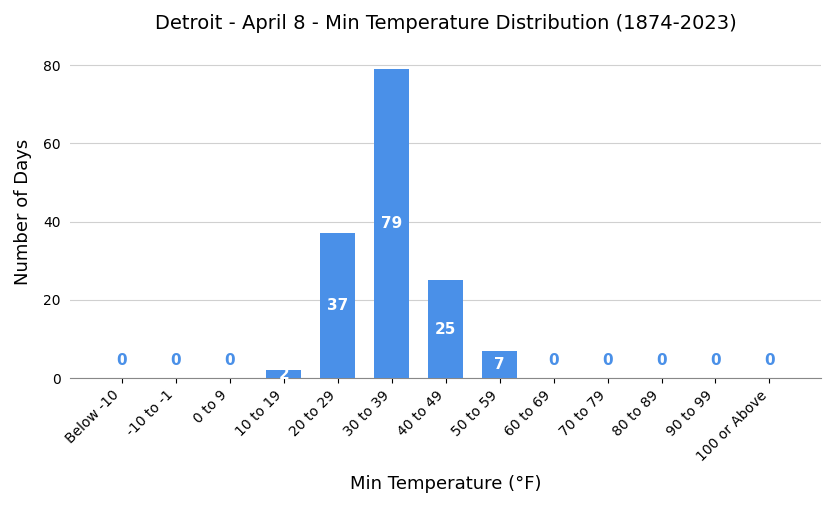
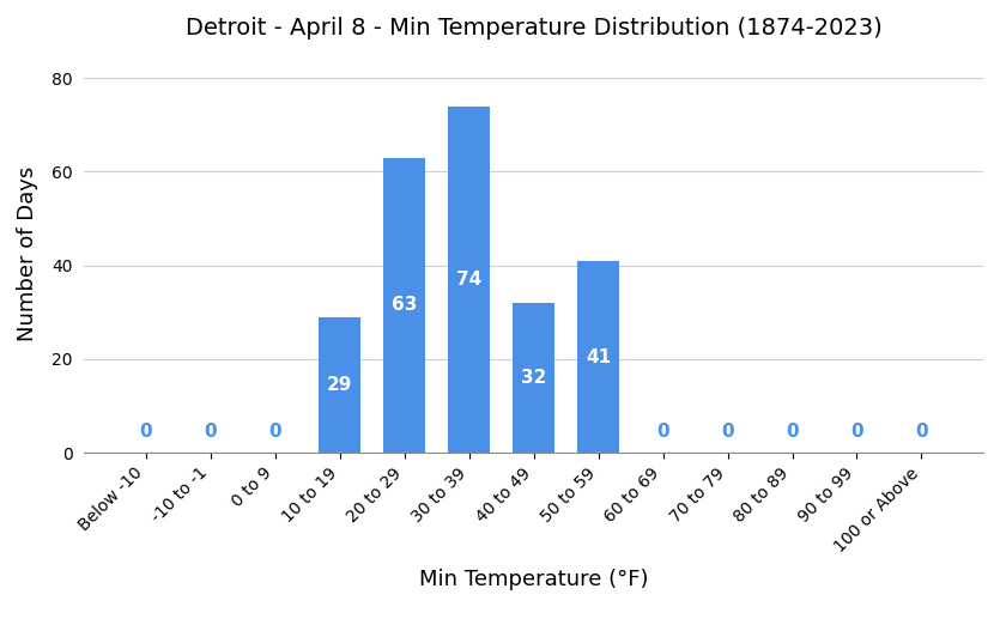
10 to 19: 2 -> 29
20 to 29: 37 -> 63
30 to 39: 79 -> 74
40 to 49: 25 -> 32
50 to 59: 7 -> 41
